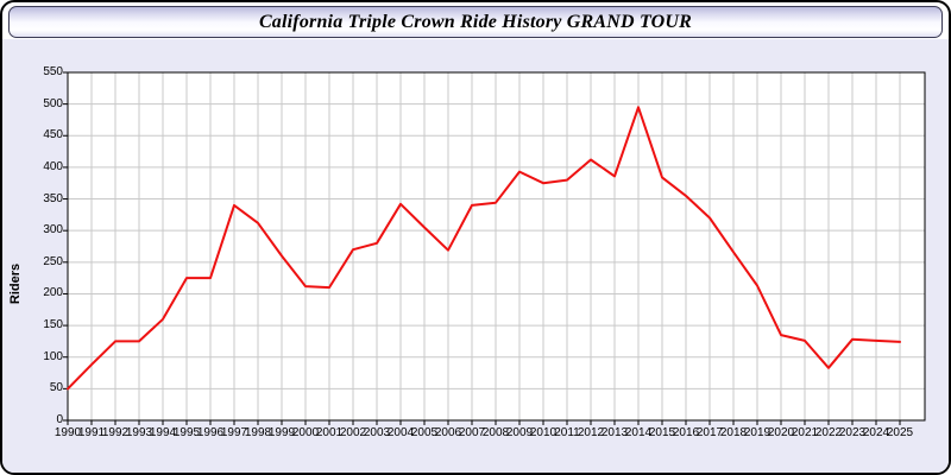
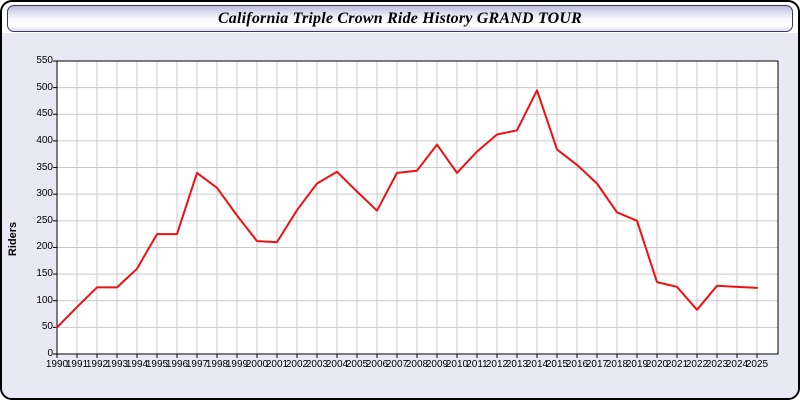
2003: 280 -> 320
2010: 380 -> 340
2013: 390 -> 420
2019: 210 -> 250
